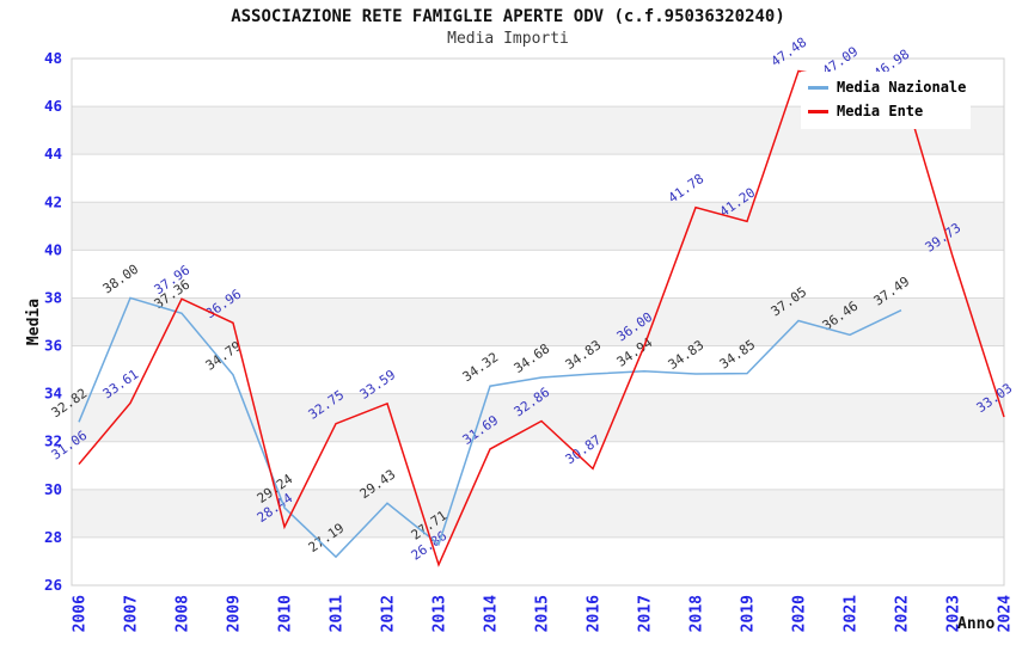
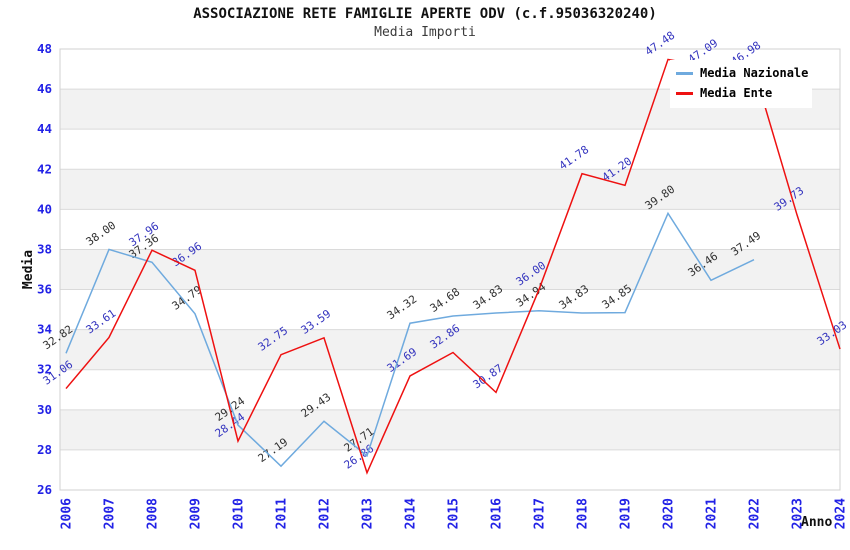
Media Nazionale/2020: 37.05 -> 39.80
